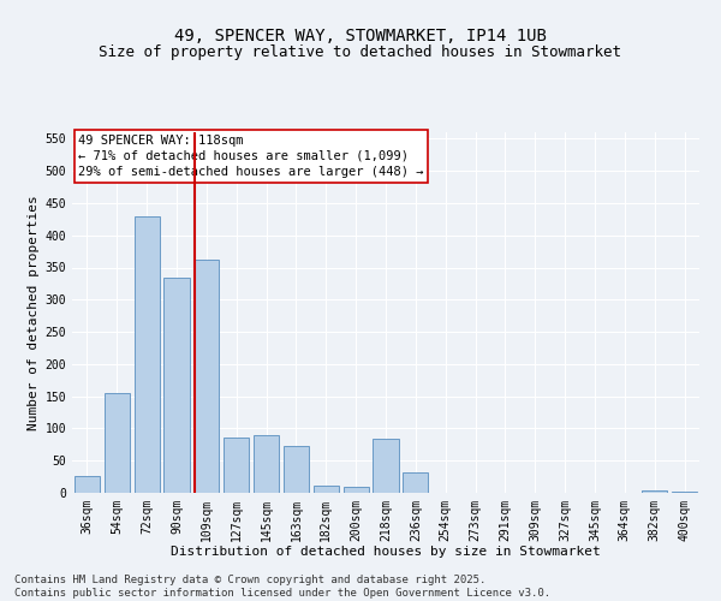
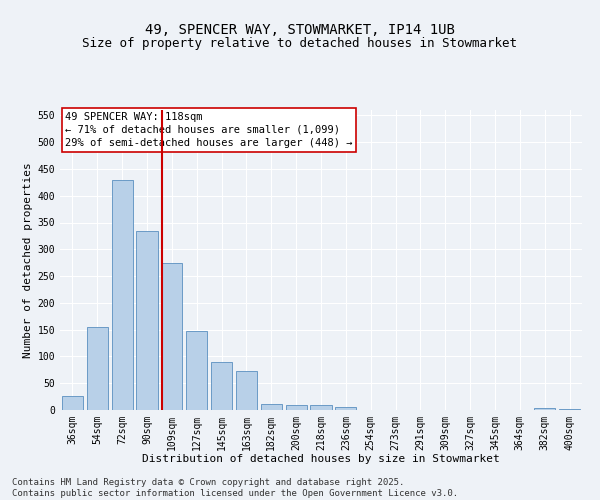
109sqm: 362 -> 275
127sqm: 86 -> 148
218sqm: 84 -> 10
236sqm: 32 -> 5
